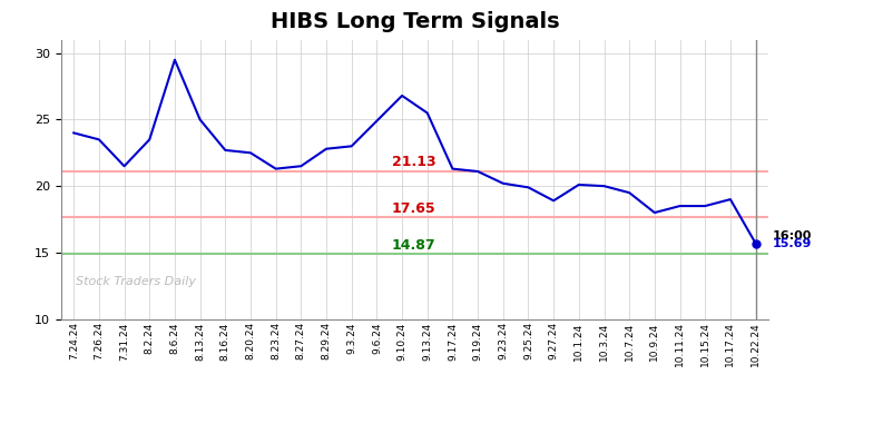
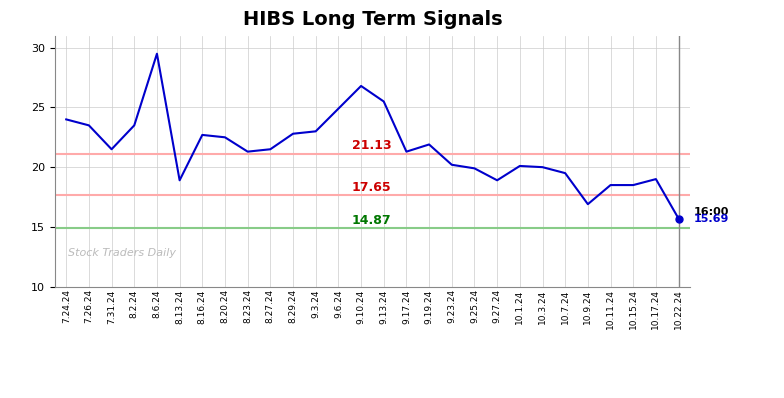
8.13.24: 25.0 -> 18.9
9.19.24: 21.1 -> 21.9
10.9.24: 18.0 -> 16.9
